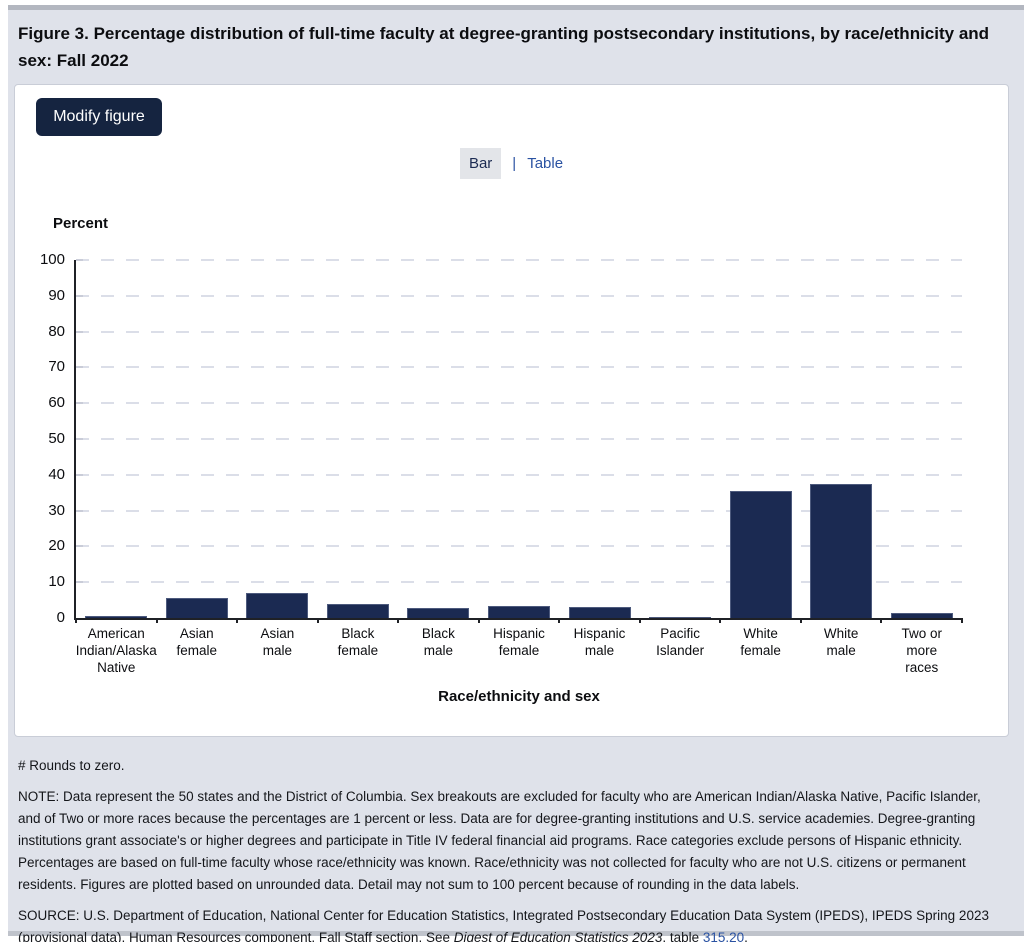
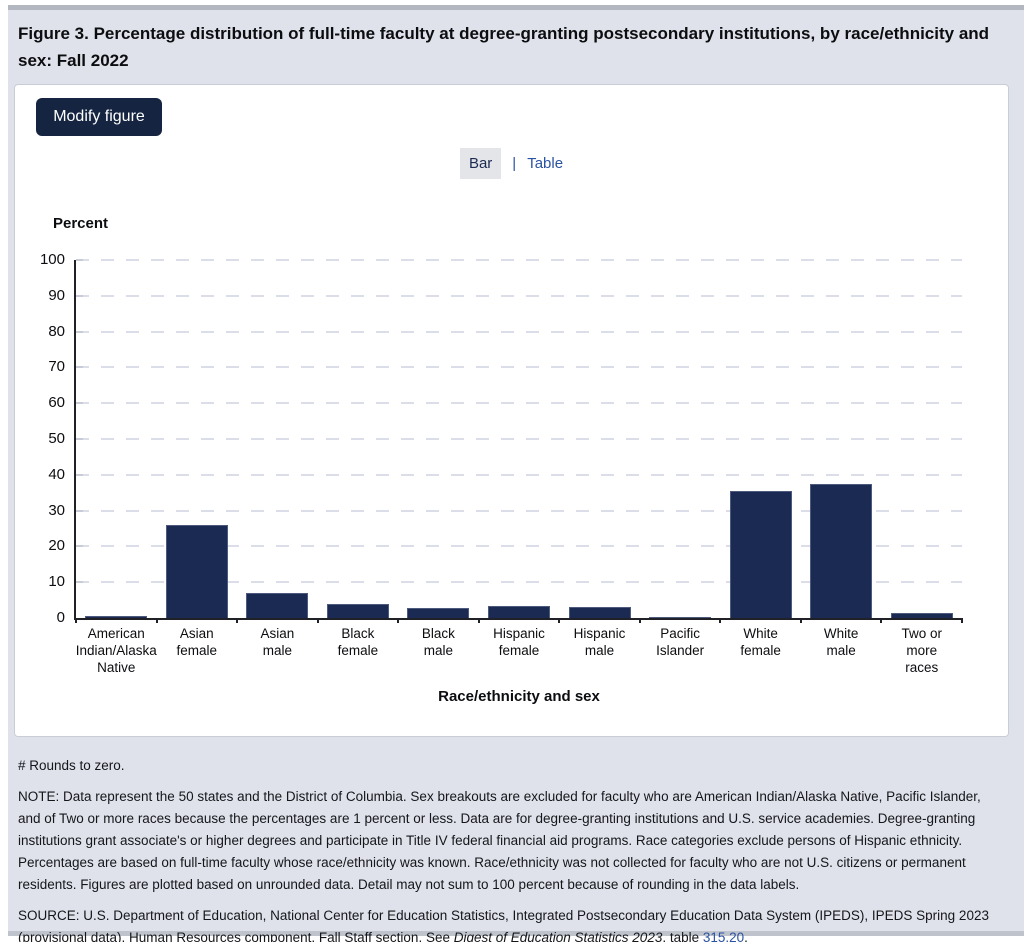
Asian female: 6 -> 26
